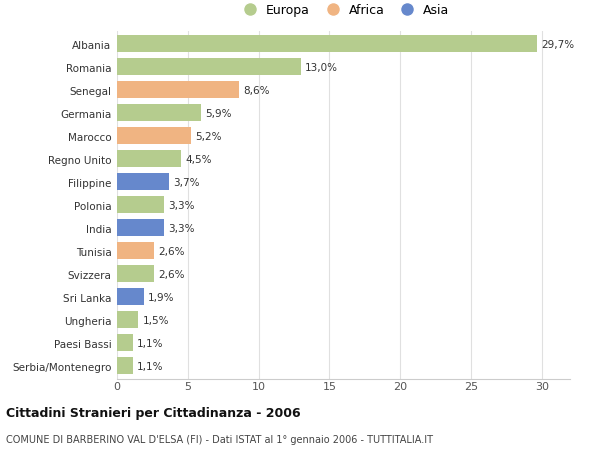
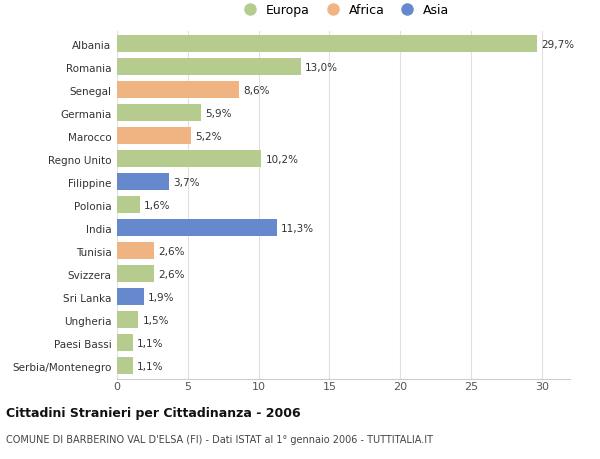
Regno Unito: 4,5% -> 10,2%
Polonia: 3,3% -> 1,6%
India: 3,3% -> 11,3%
